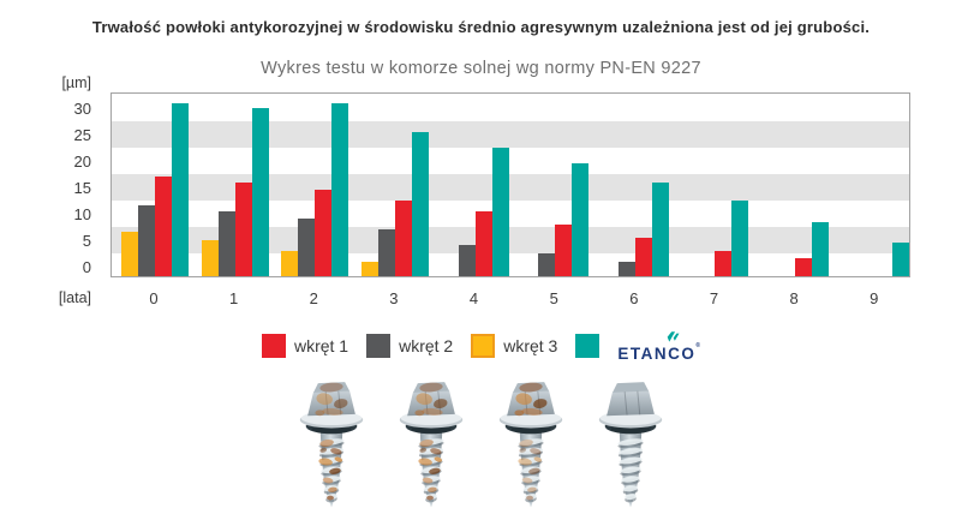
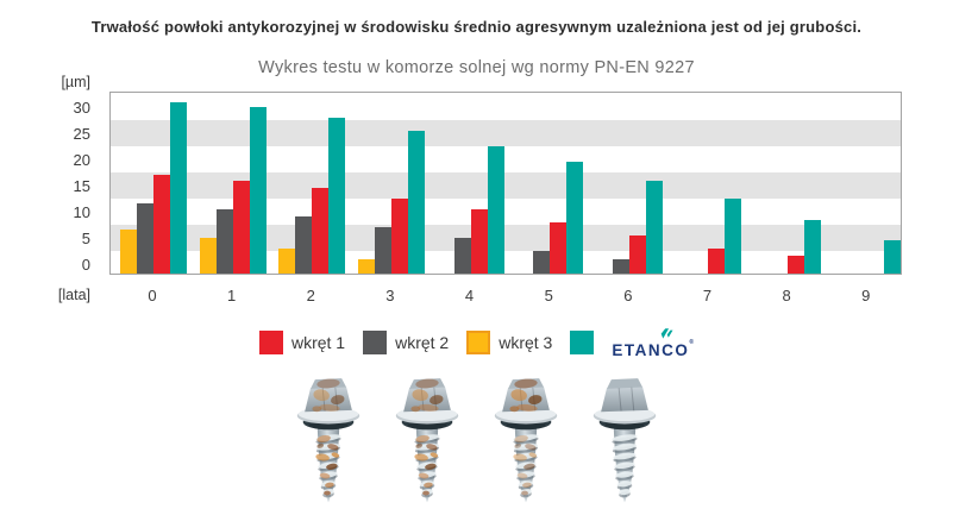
ETANCO/2: 31 -> 28
wkręt 2/4: 4 -> 5
